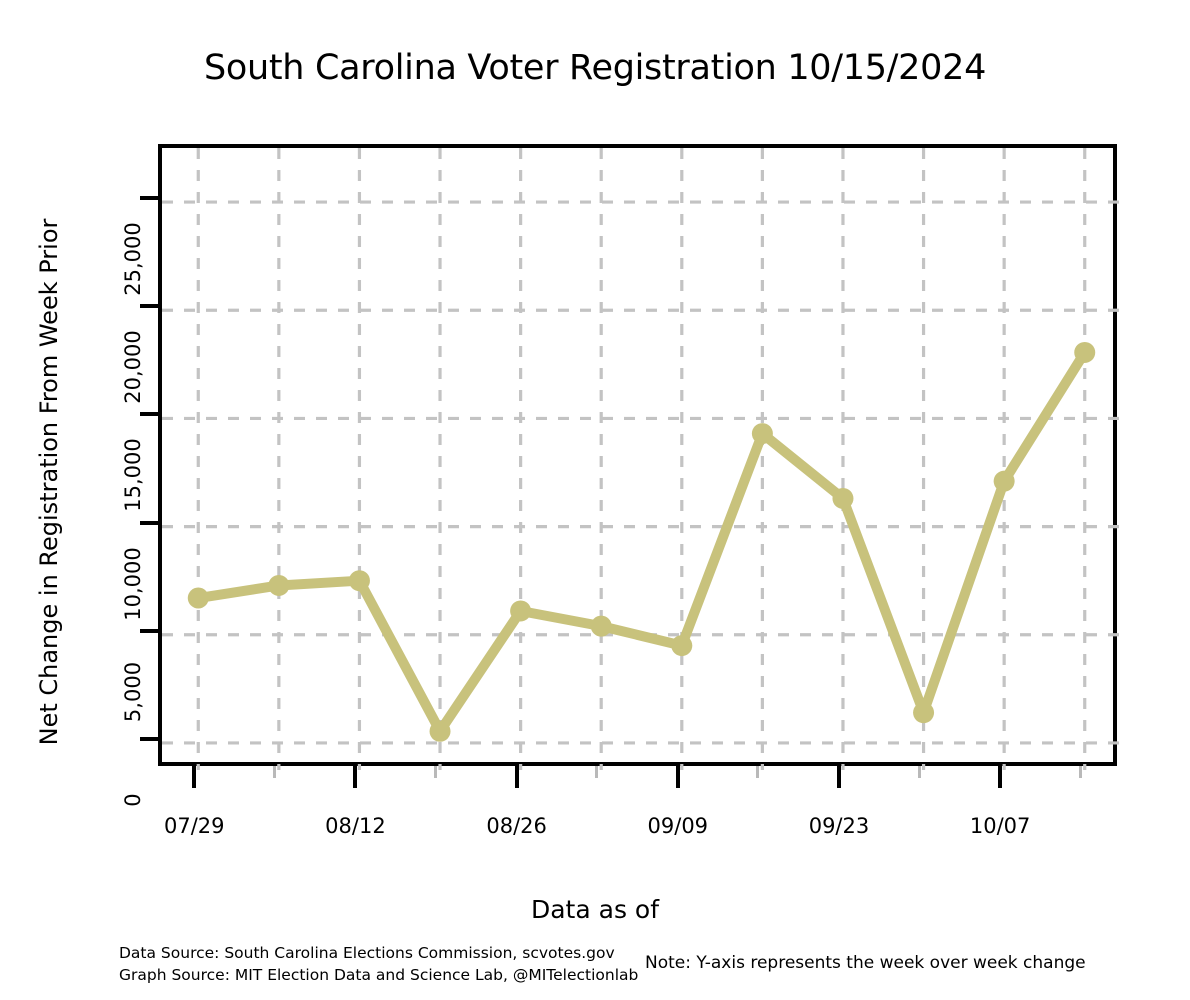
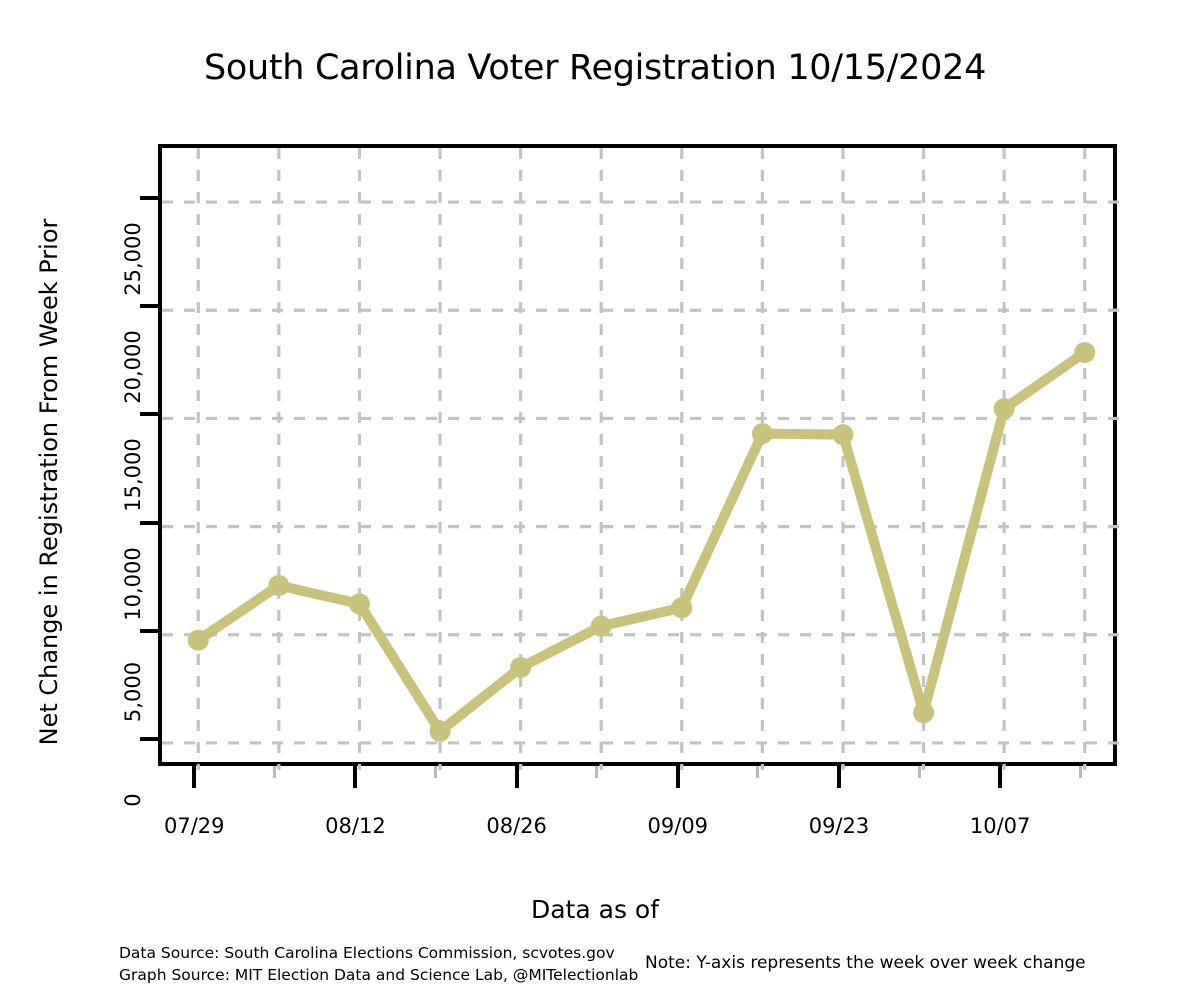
07/29: 6700 -> 4800
08/12: 7500 -> 6400
08/26: 6100 -> 3500
09/09: 4500 -> 6200
09/23: 11300 -> 14200
10/07: 12100 -> 15400
